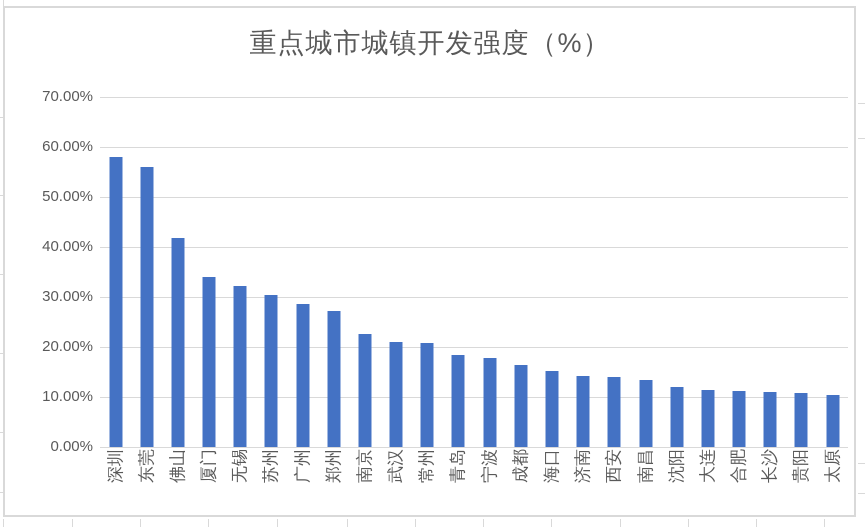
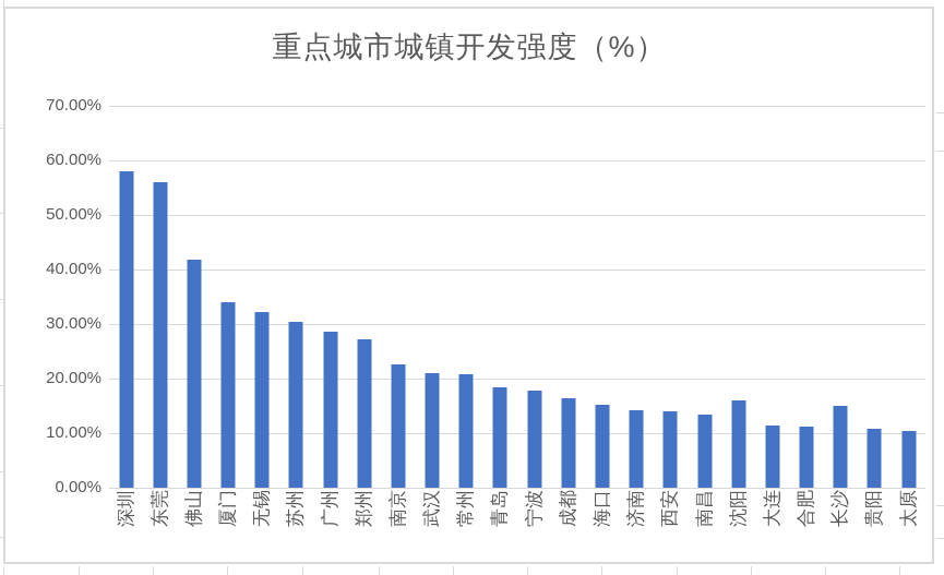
沈阳: 12% -> 16%
长沙: 11% -> 15%
